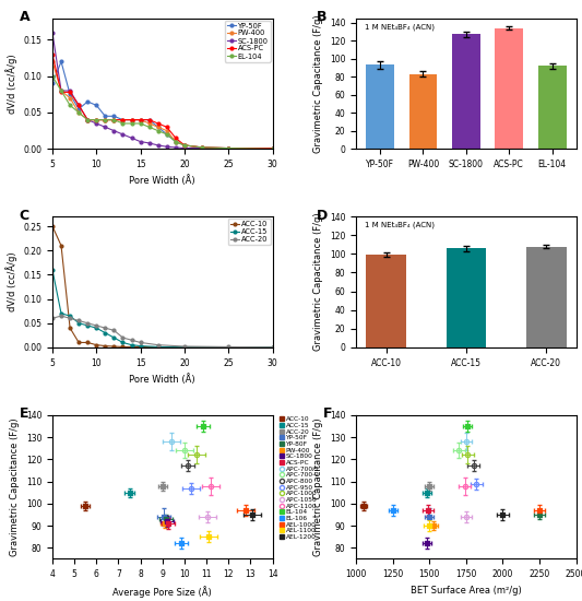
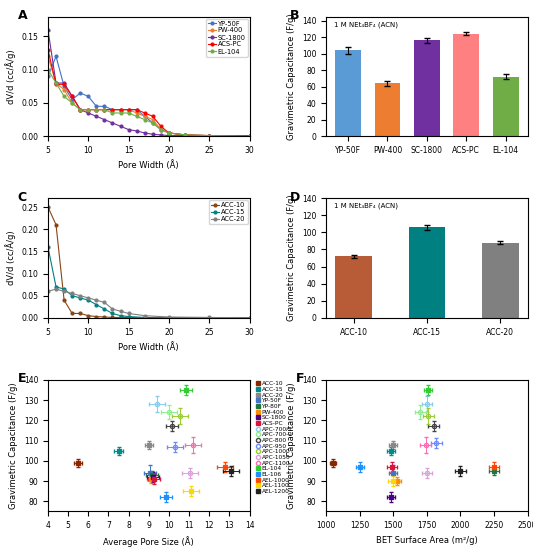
YP-50F: 93 -> 104
PW-400: 83 -> 64
SC-1800: 127 -> 116
ACS-PC: 134 -> 124
EL-104: 92 -> 72
ACC-10: 99 -> 72
ACC-20: 108 -> 88
